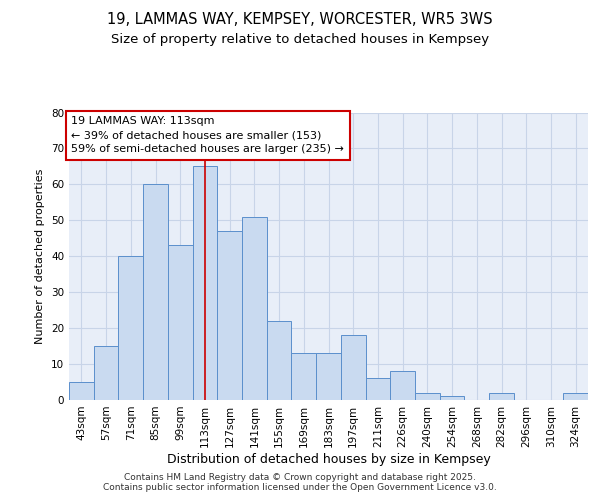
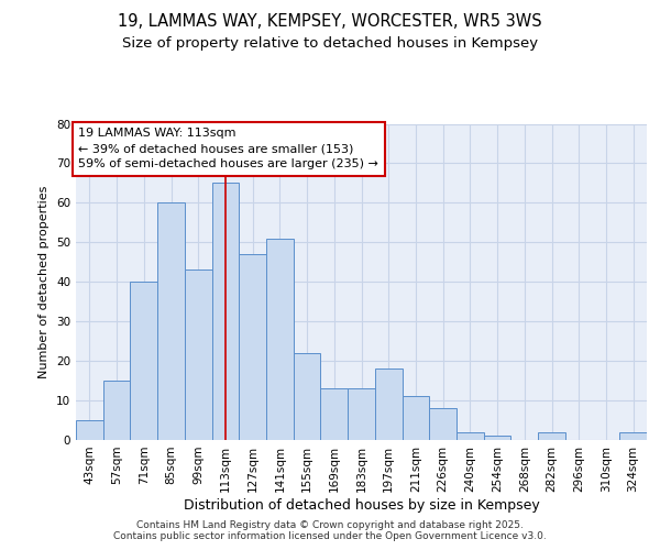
211sqm: 6 -> 11
